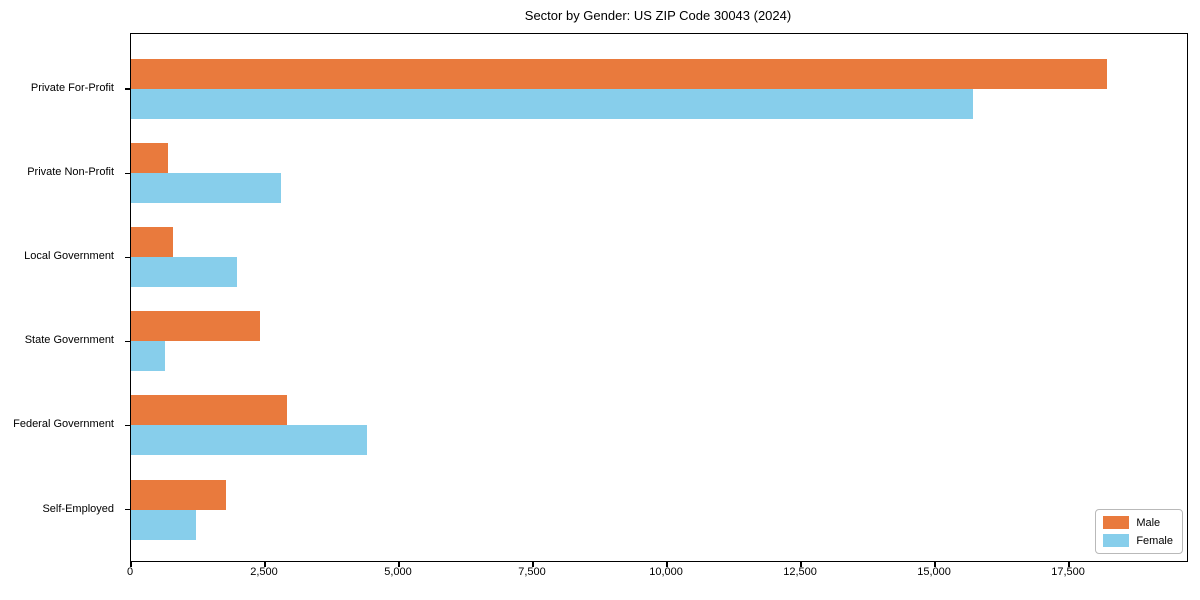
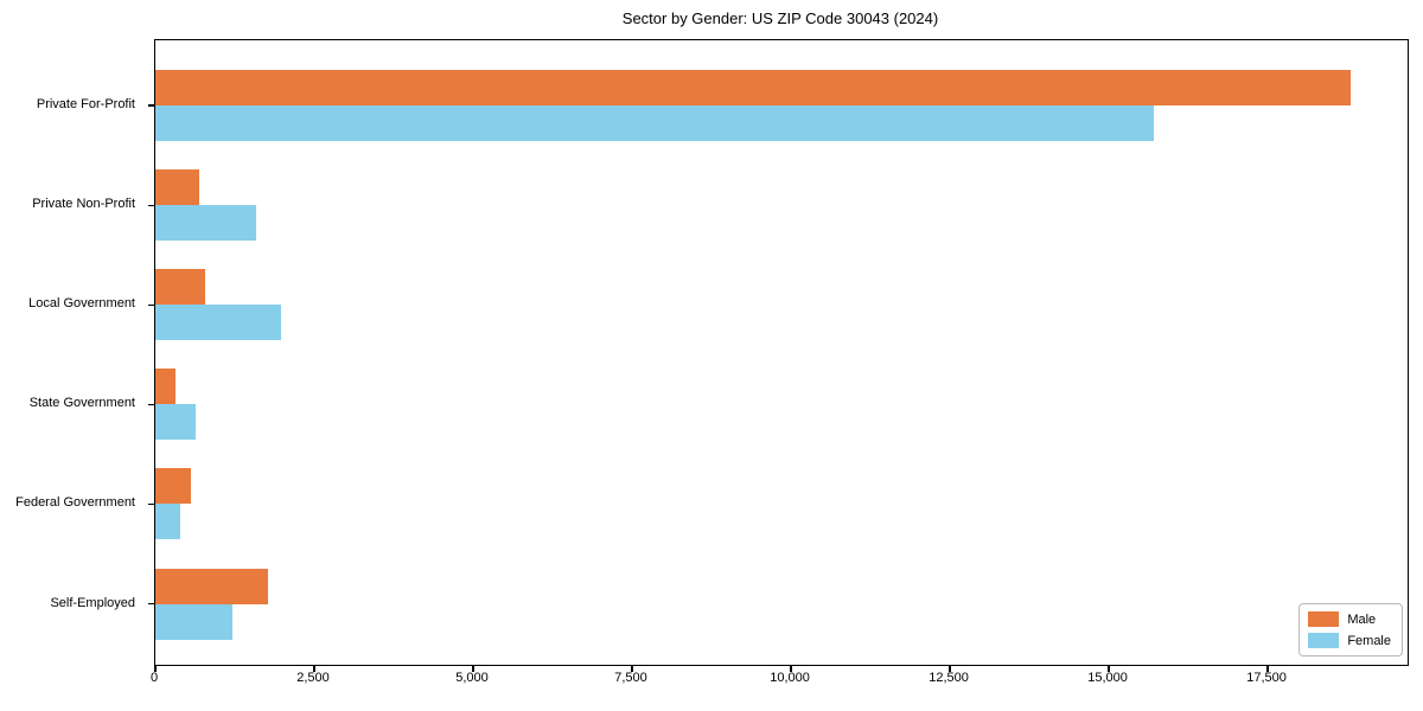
Male/Private For-Profit: 18200 -> 18800
Female/Private Non-Profit: 2800 -> 1600
Male/State Government: 2400 -> 300
Male/Federal Government: 2900 -> 600
Female/Federal Government: 4400 -> 400
